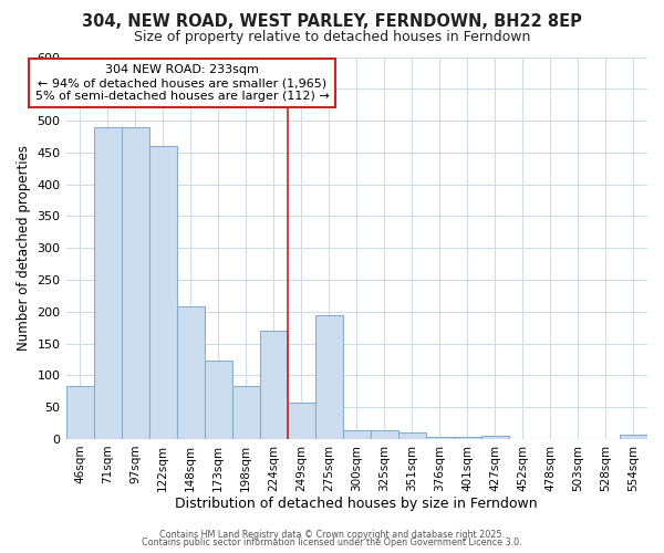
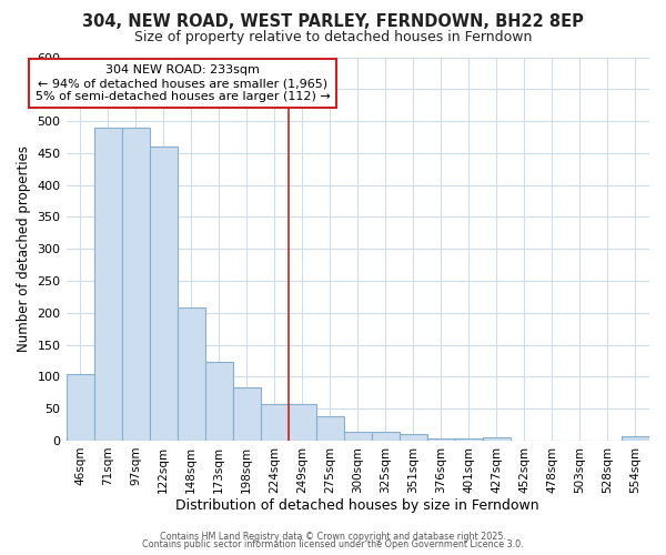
46sqm: 84 -> 105
224sqm: 170 -> 57
275sqm: 194 -> 38
